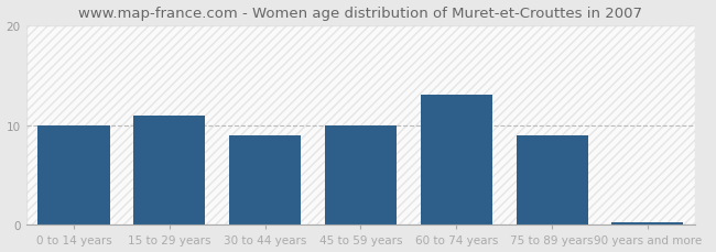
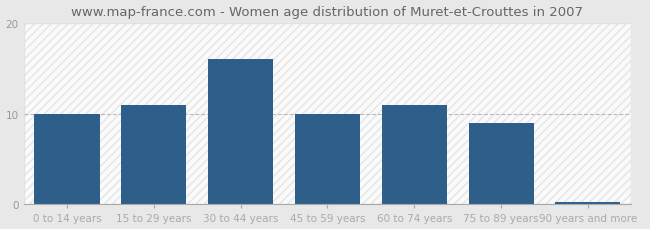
30 to 44 years: 9.0 -> 16.0
60 to 74 years: 13.0 -> 11.0
